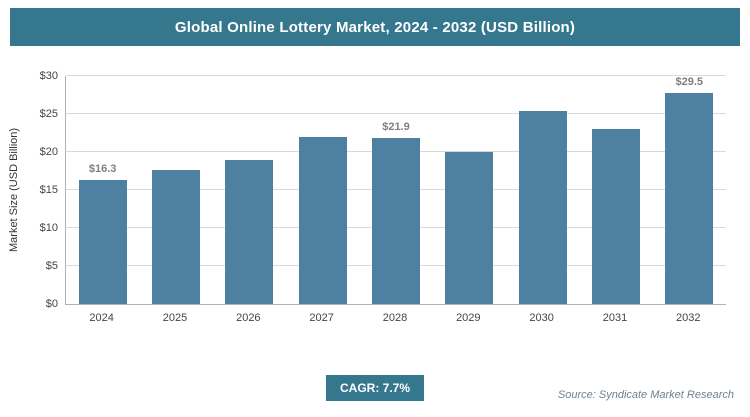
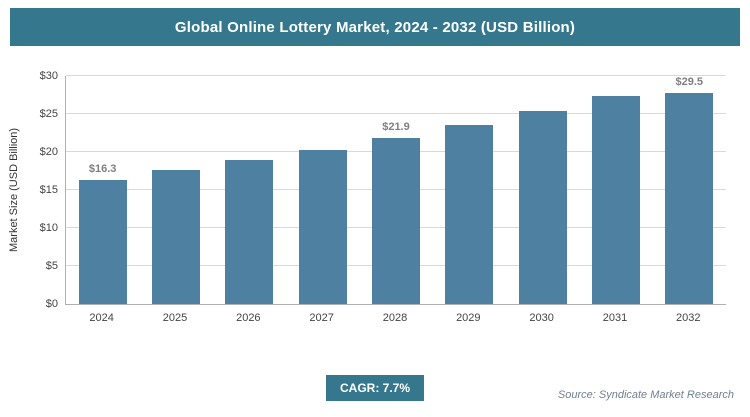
2027: $22 -> $20
2029: $20 -> $24
2031: $23 -> $27
